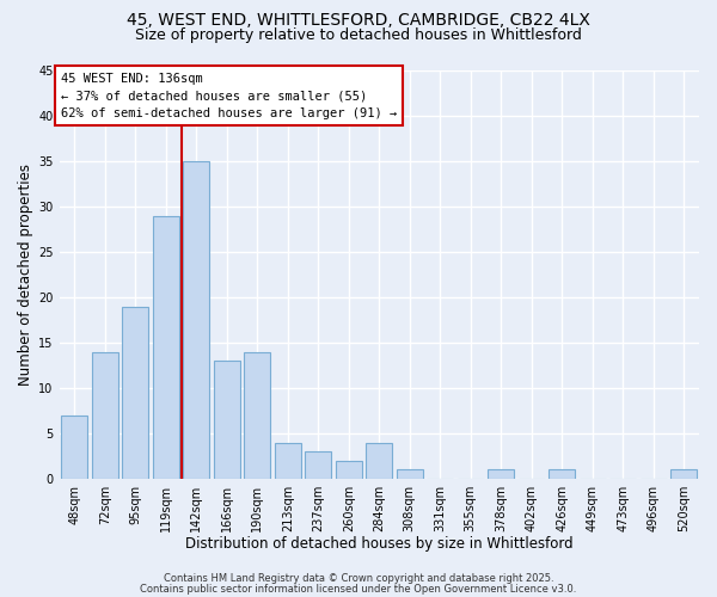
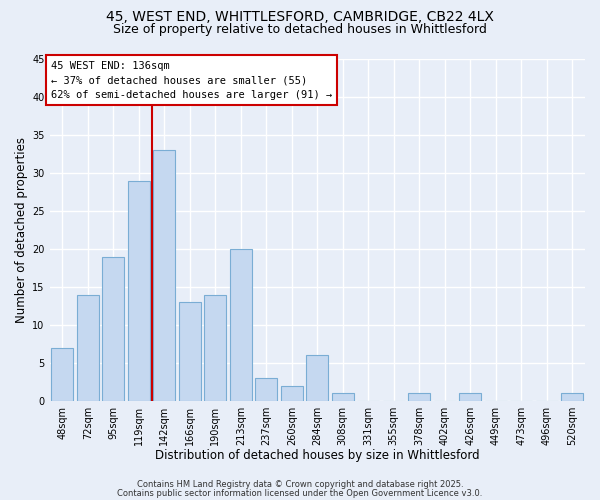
142sqm: 35 -> 33
213sqm: 4 -> 20
284sqm: 4 -> 6
